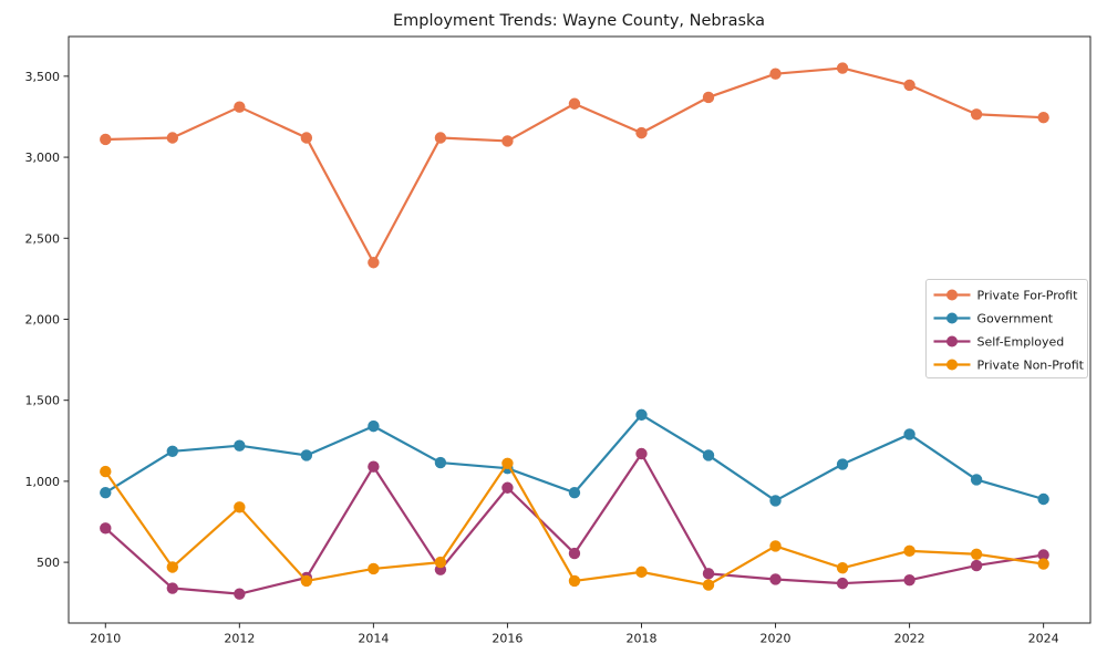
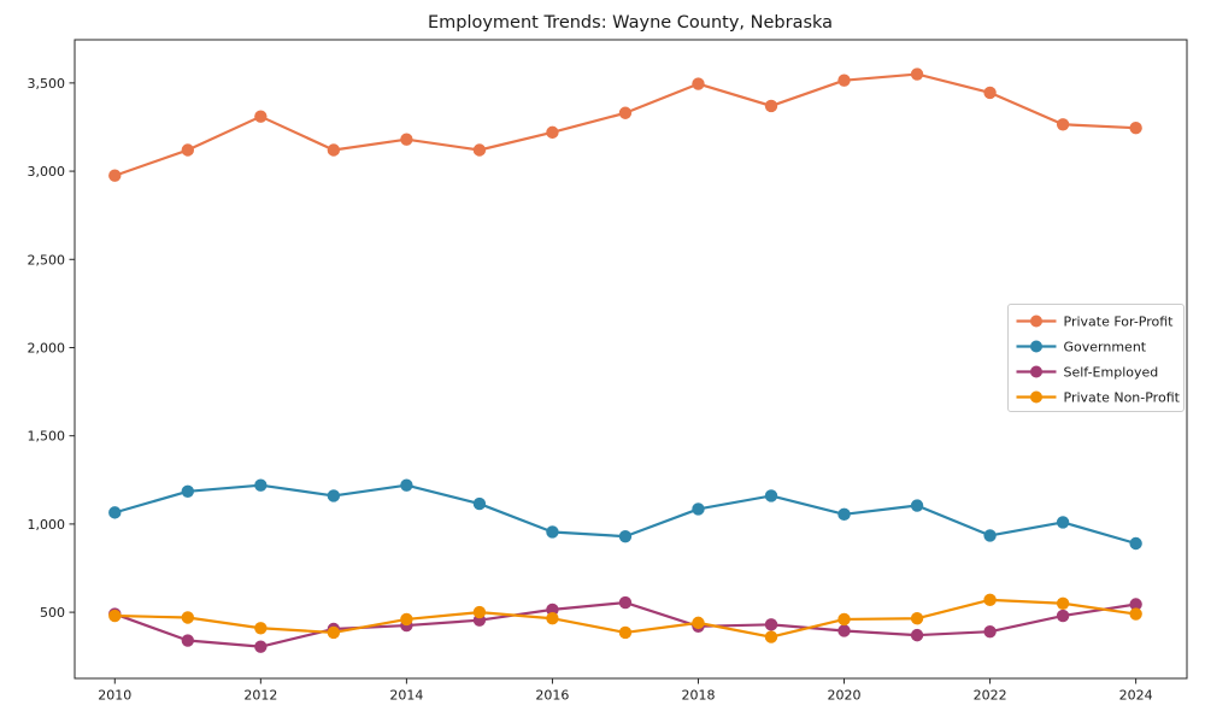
Private For-Profit/2010: 3110 -> 2980
Government/2010: 930 -> 1060
Self-Employed/2010: 710 -> 490
Private Non-Profit/2010: 1060 -> 480
Private Non-Profit/2012: 840 -> 410
Private For-Profit/2014: 2350 -> 3180
Government/2014: 1340 -> 1220
Self-Employed/2014: 1090 -> 420
Private For-Profit/2016: 3100 -> 3220
Government/2016: 1080 -> 960
Self-Employed/2016: 960 -> 520
Private Non-Profit/2016: 1110 -> 460
Private For-Profit/2018: 3150 -> 3500
Government/2018: 1410 -> 1080
Self-Employed/2018: 1170 -> 420
Government/2020: 880 -> 1060
Private Non-Profit/2020: 600 -> 460
Government/2022: 1290 -> 940
